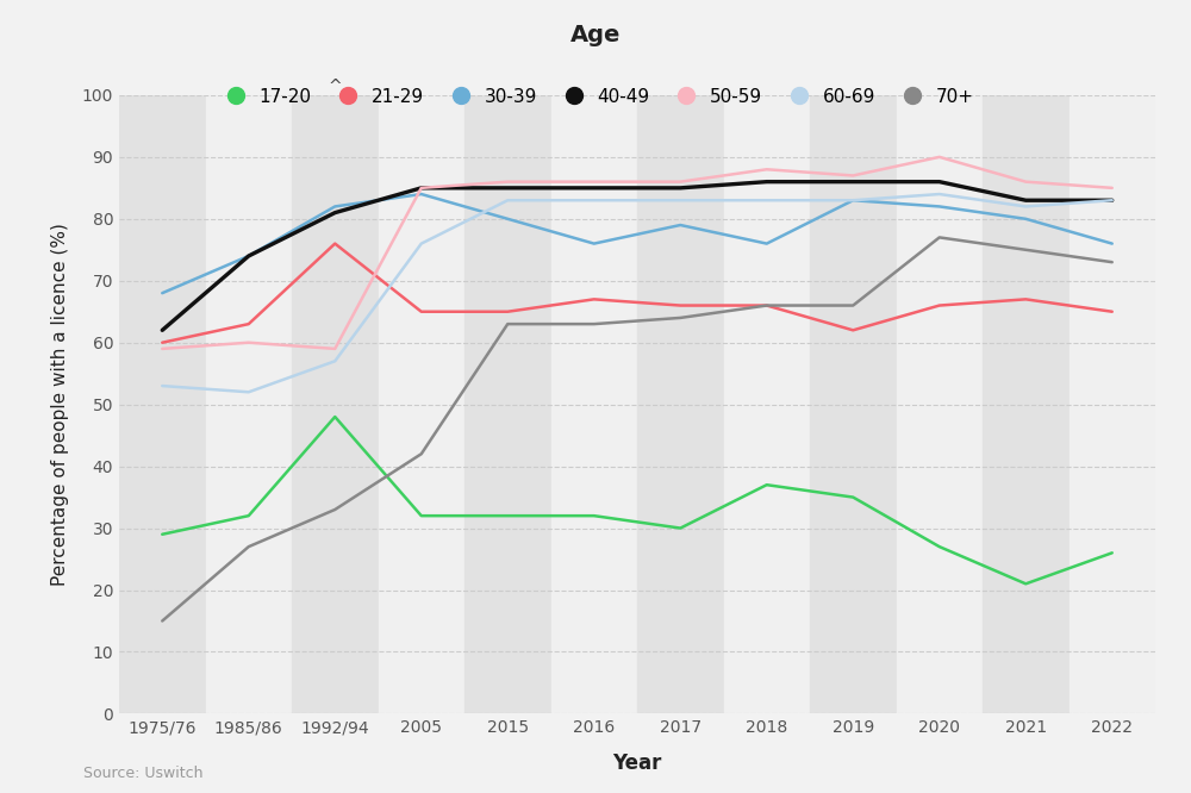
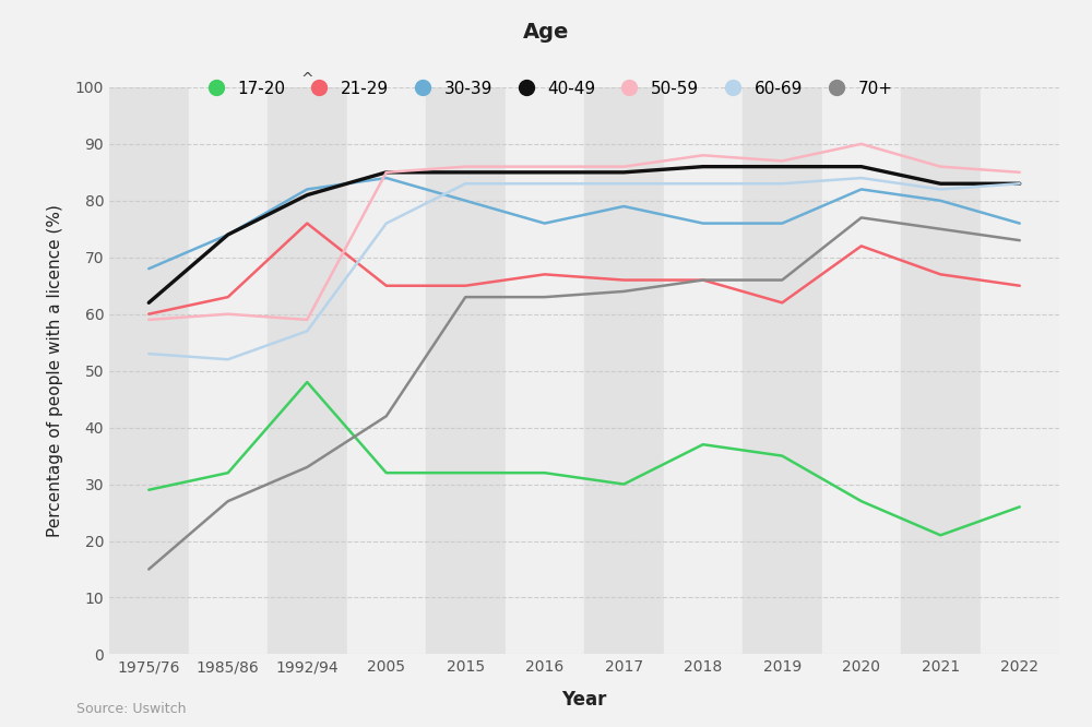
30-39/2019: 83 -> 76
21-29/2020: 66 -> 72
